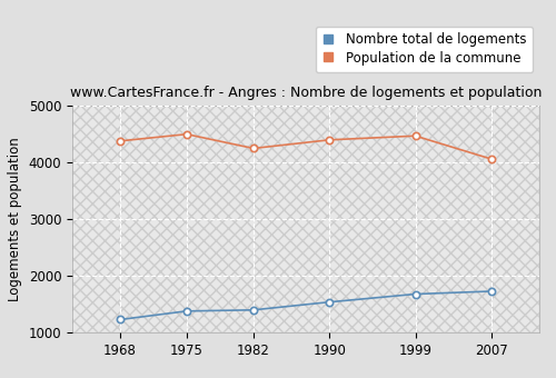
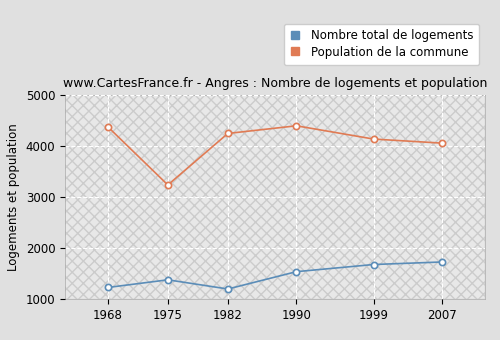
Population de la commune/1975: 4500 -> 3240
Nombre total de logements/1982: 1400 -> 1200
Population de la commune/1999: 4470 -> 4140
